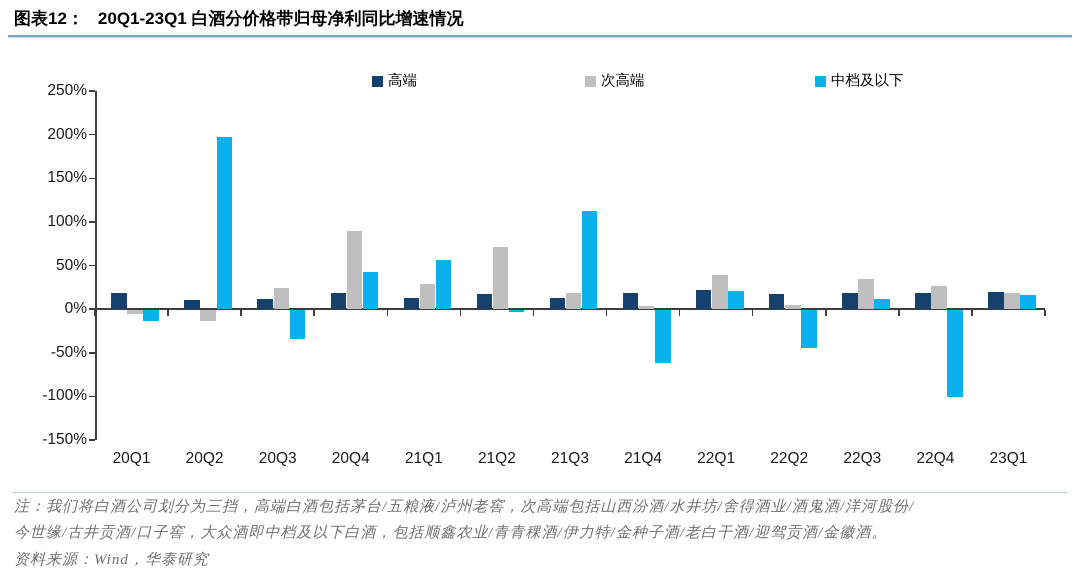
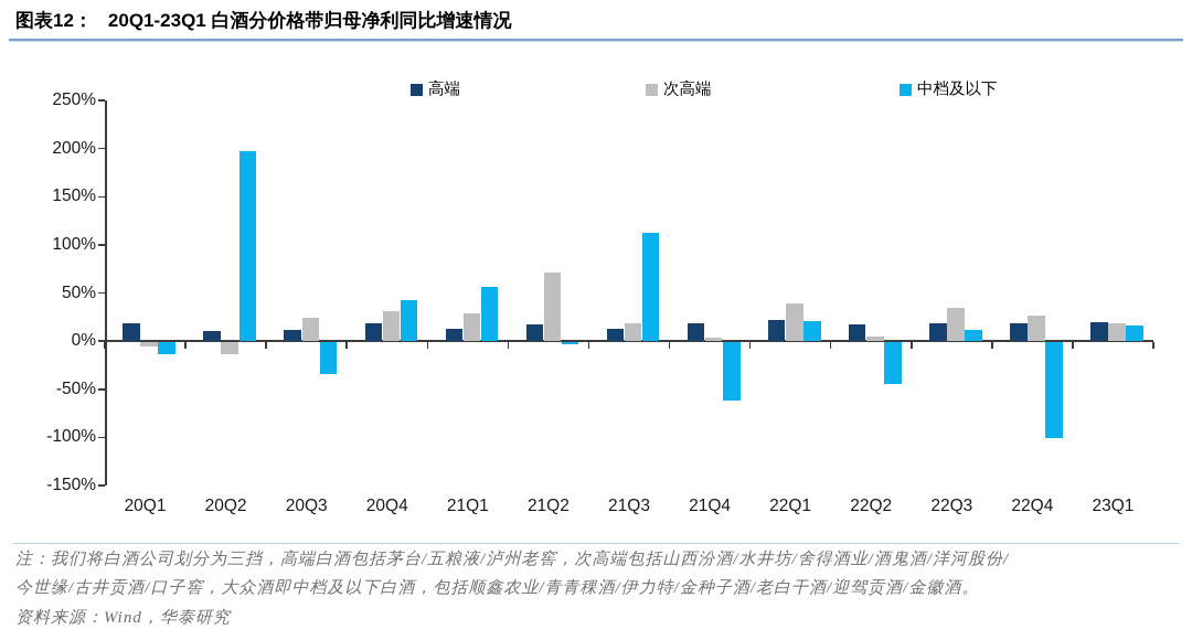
次高端/20Q4: 90% -> 30%
